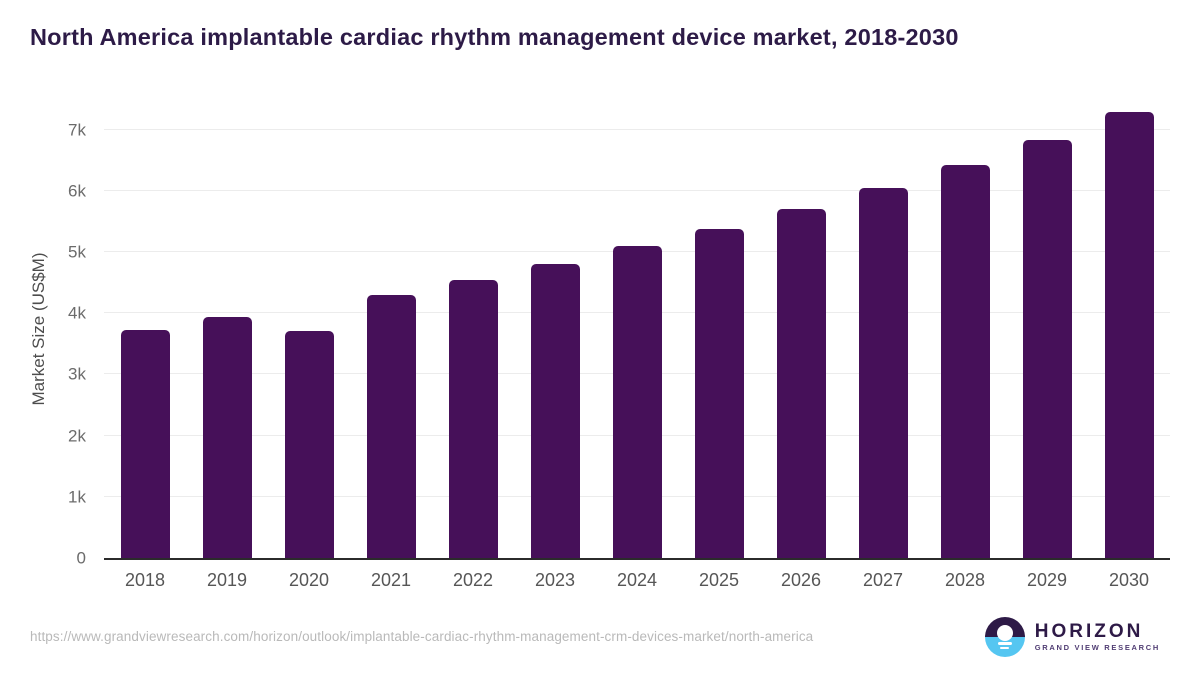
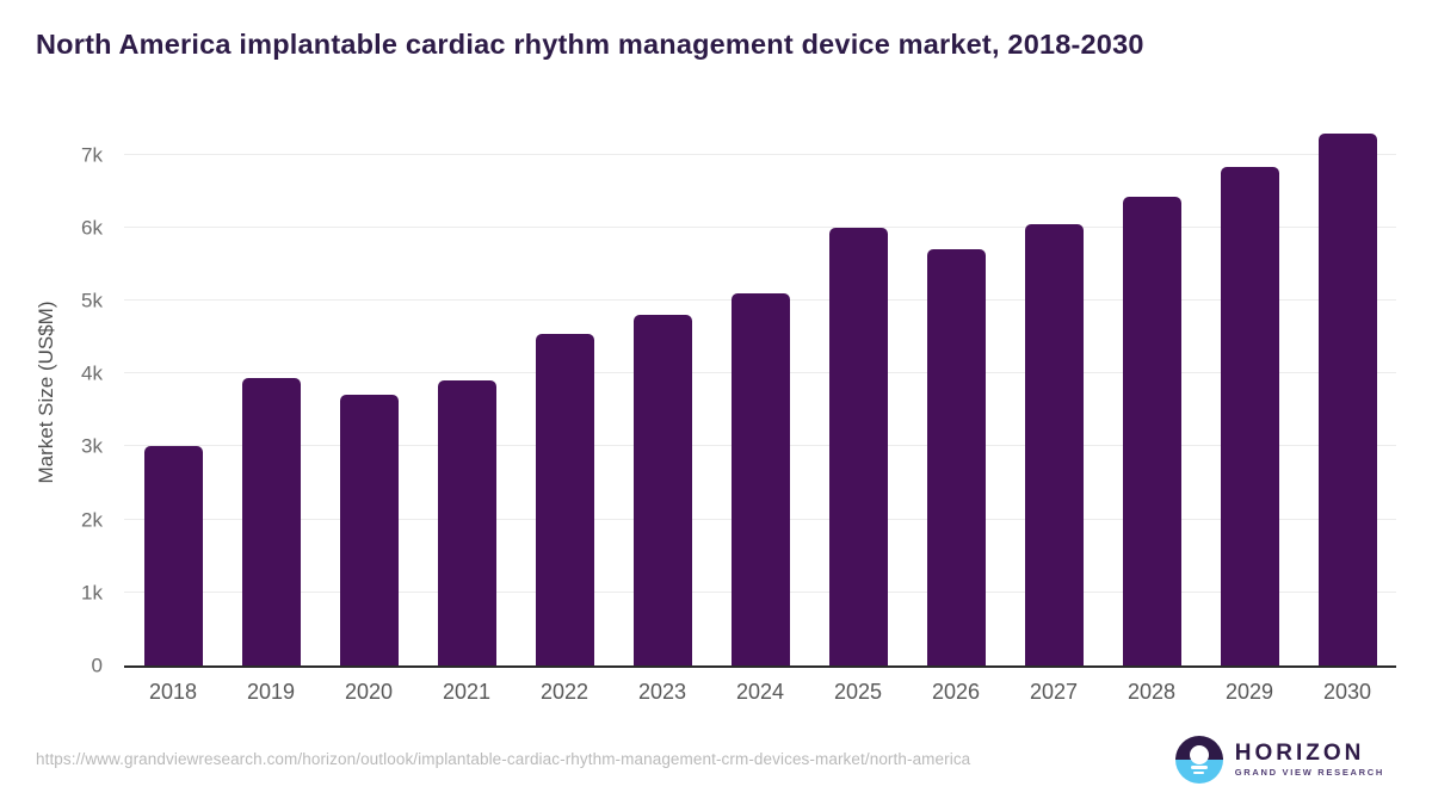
2018: 3.7k -> 3.0k
2021: 4.3k -> 3.9k
2025: 5.4k -> 6.0k
